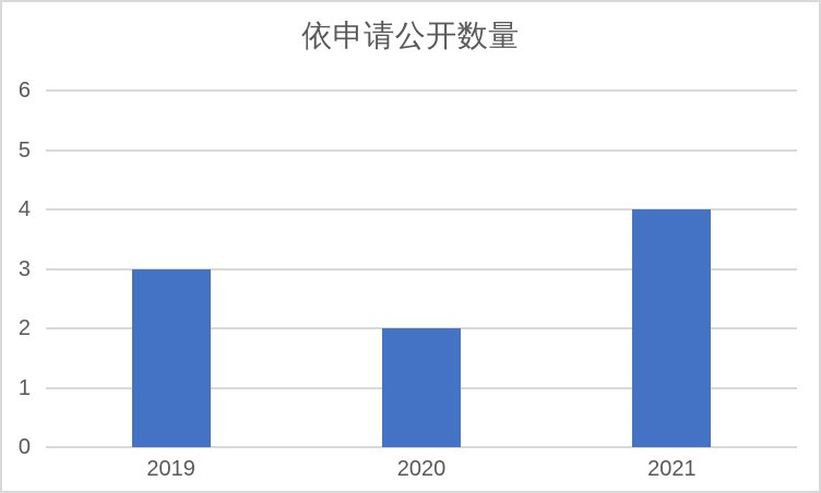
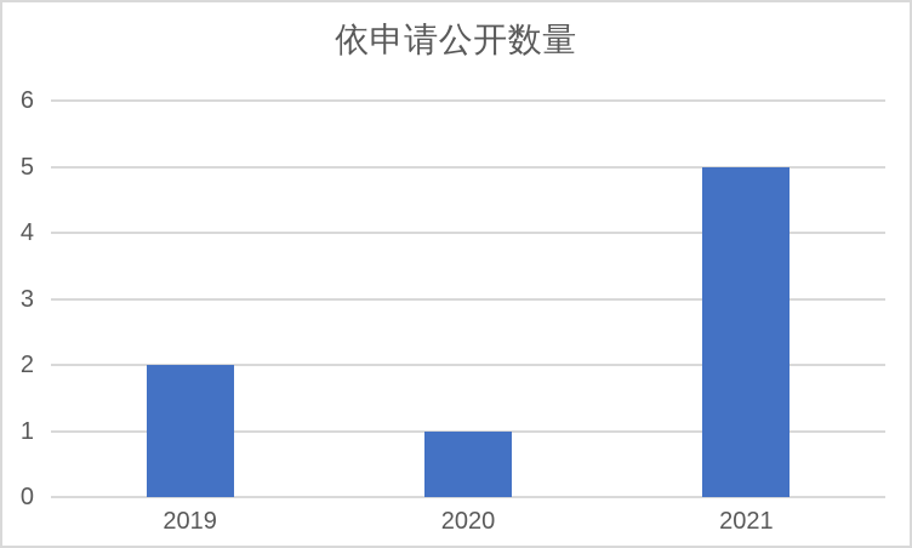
2019: 3 -> 2
2020: 2 -> 1
2021: 4 -> 5
